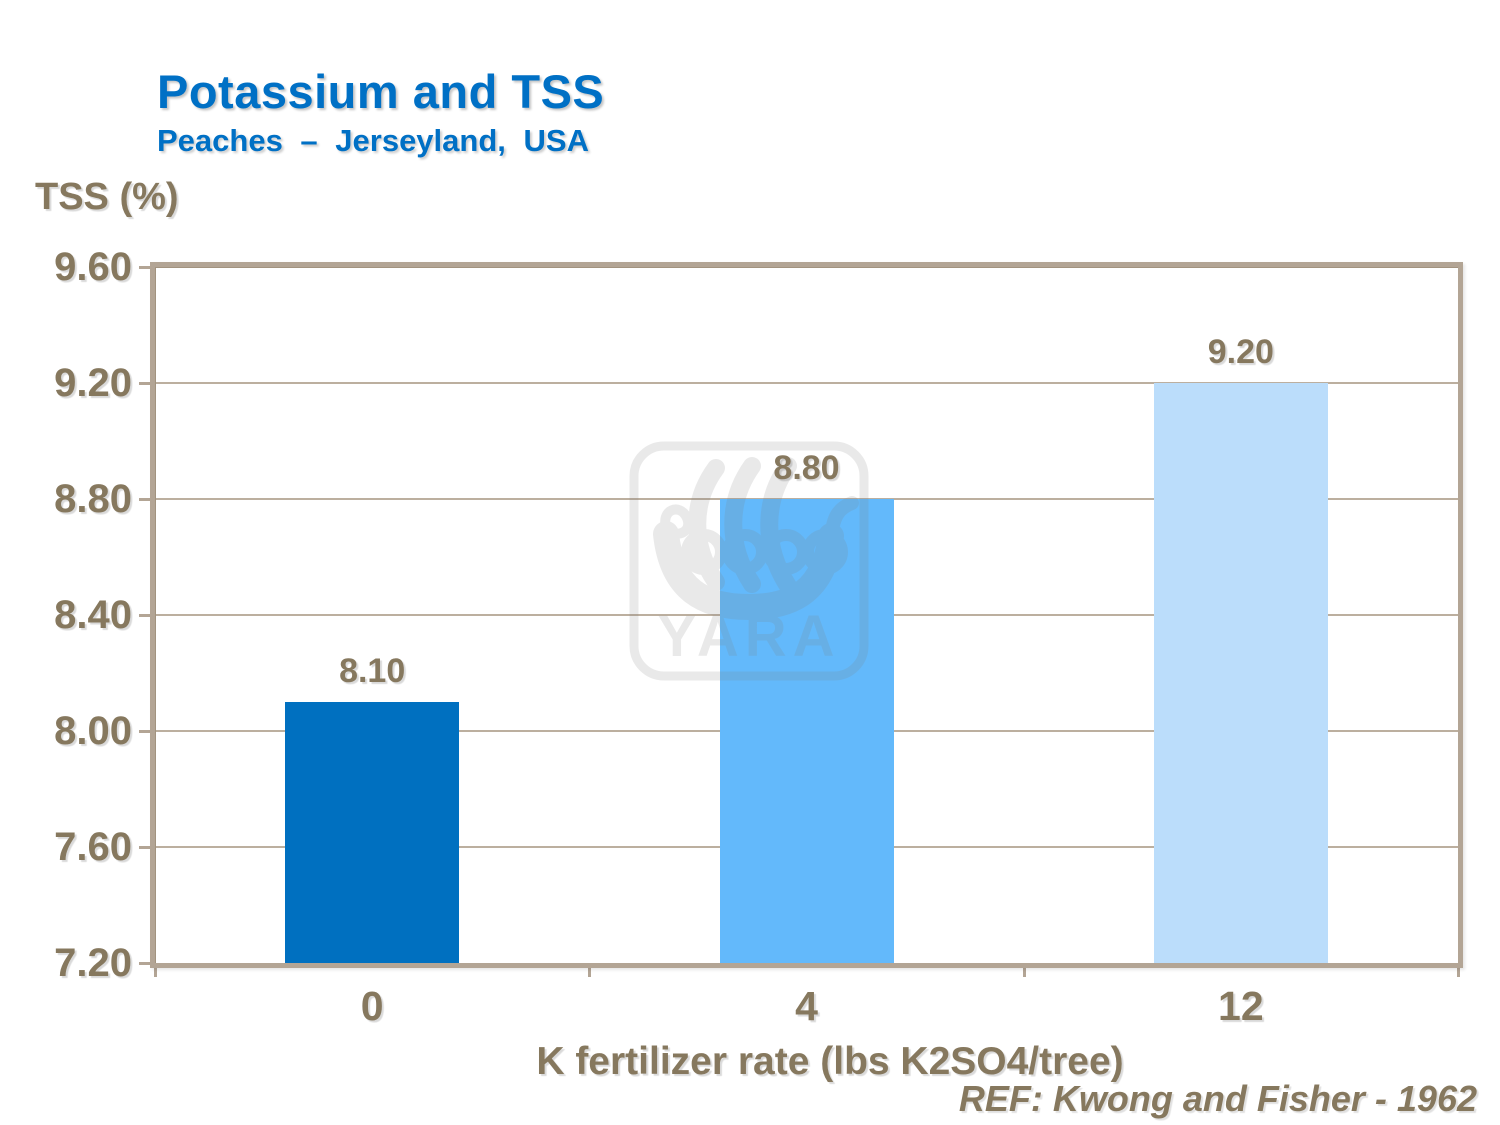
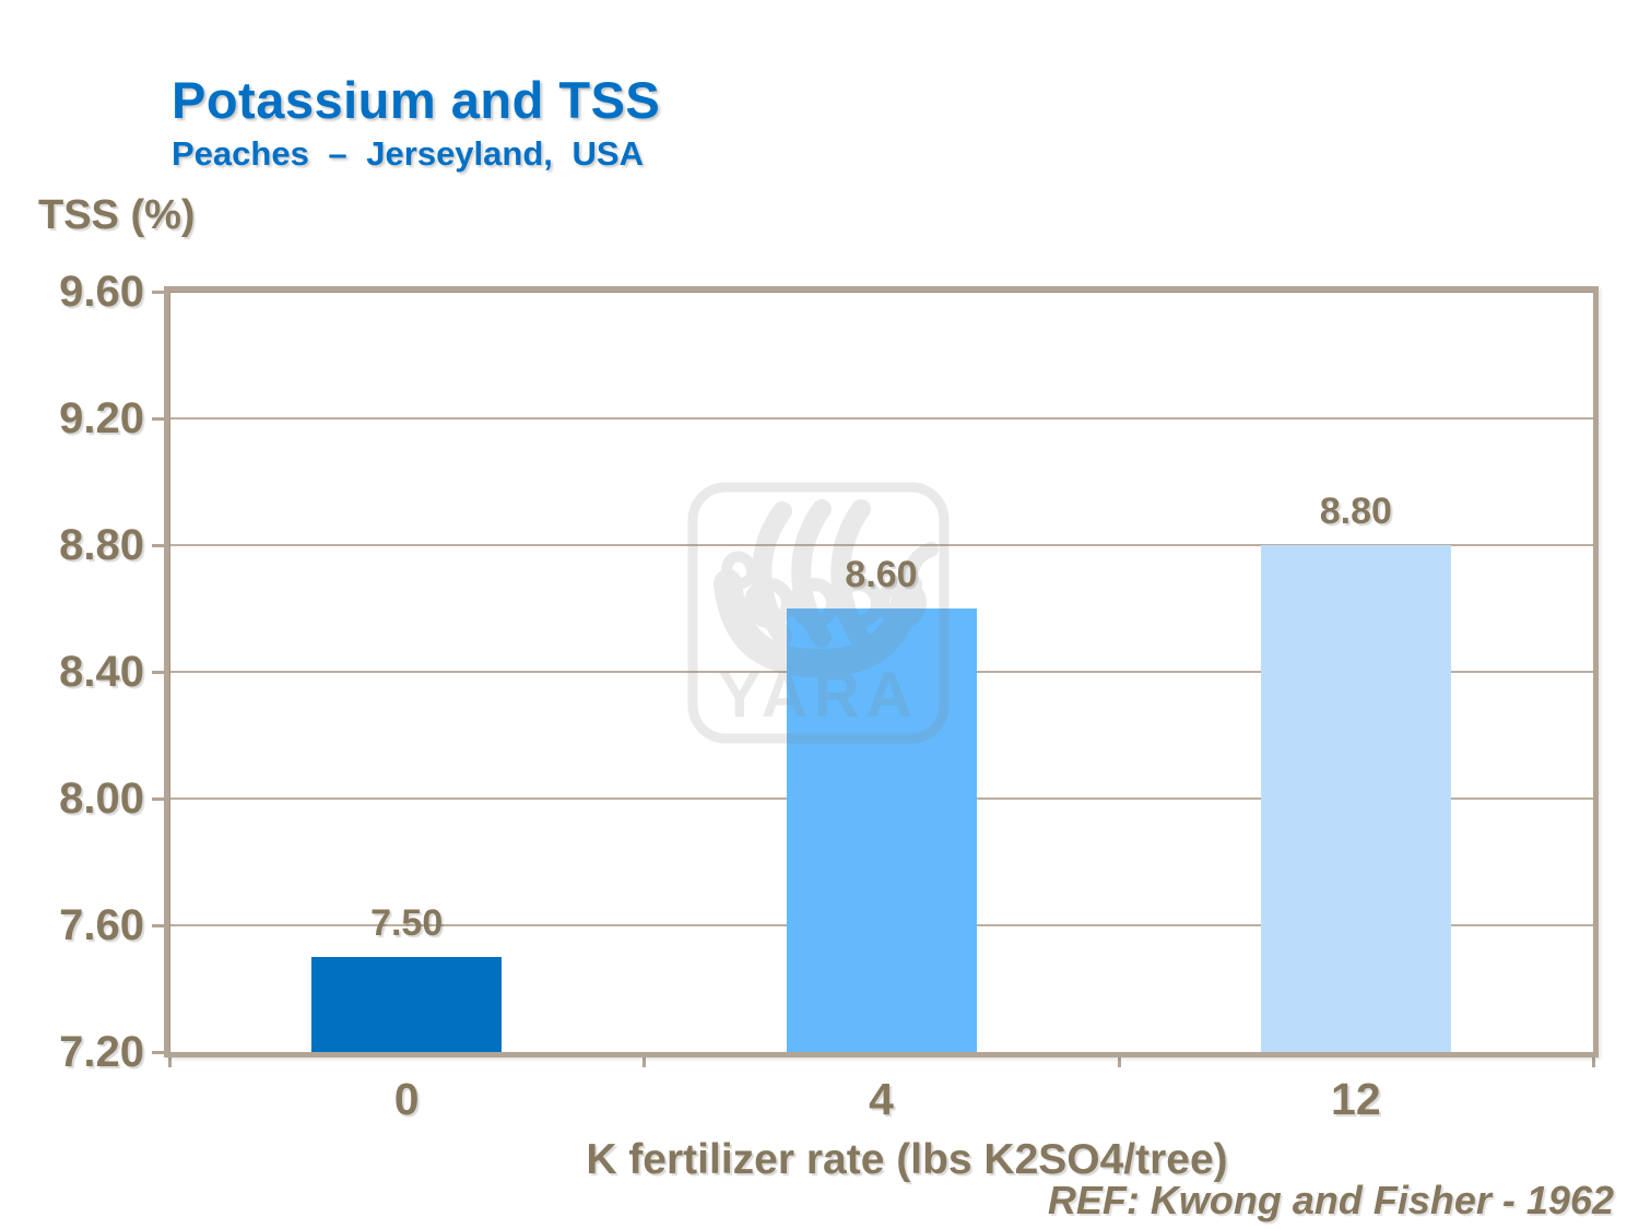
0: 8.10 -> 7.50
4: 8.80 -> 8.60
12: 9.20 -> 8.80
